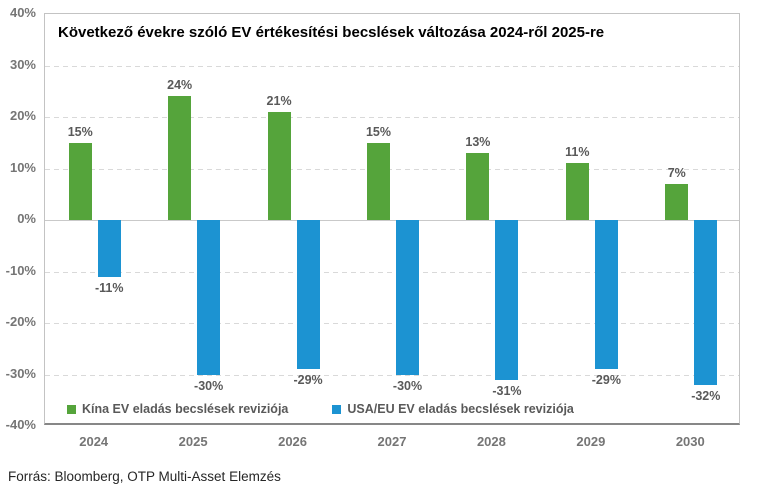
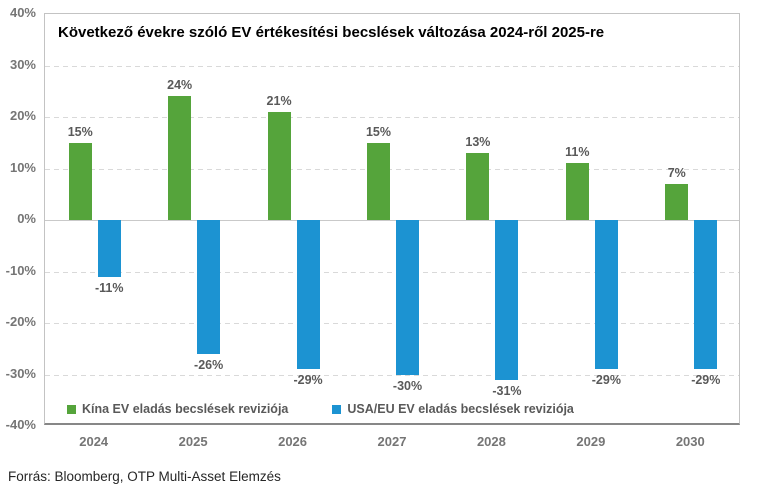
USA/EU EV eladás becslések reviziója/2025: -30% -> -26%
USA/EU EV eladás becslések reviziója/2030: -32% -> -29%
